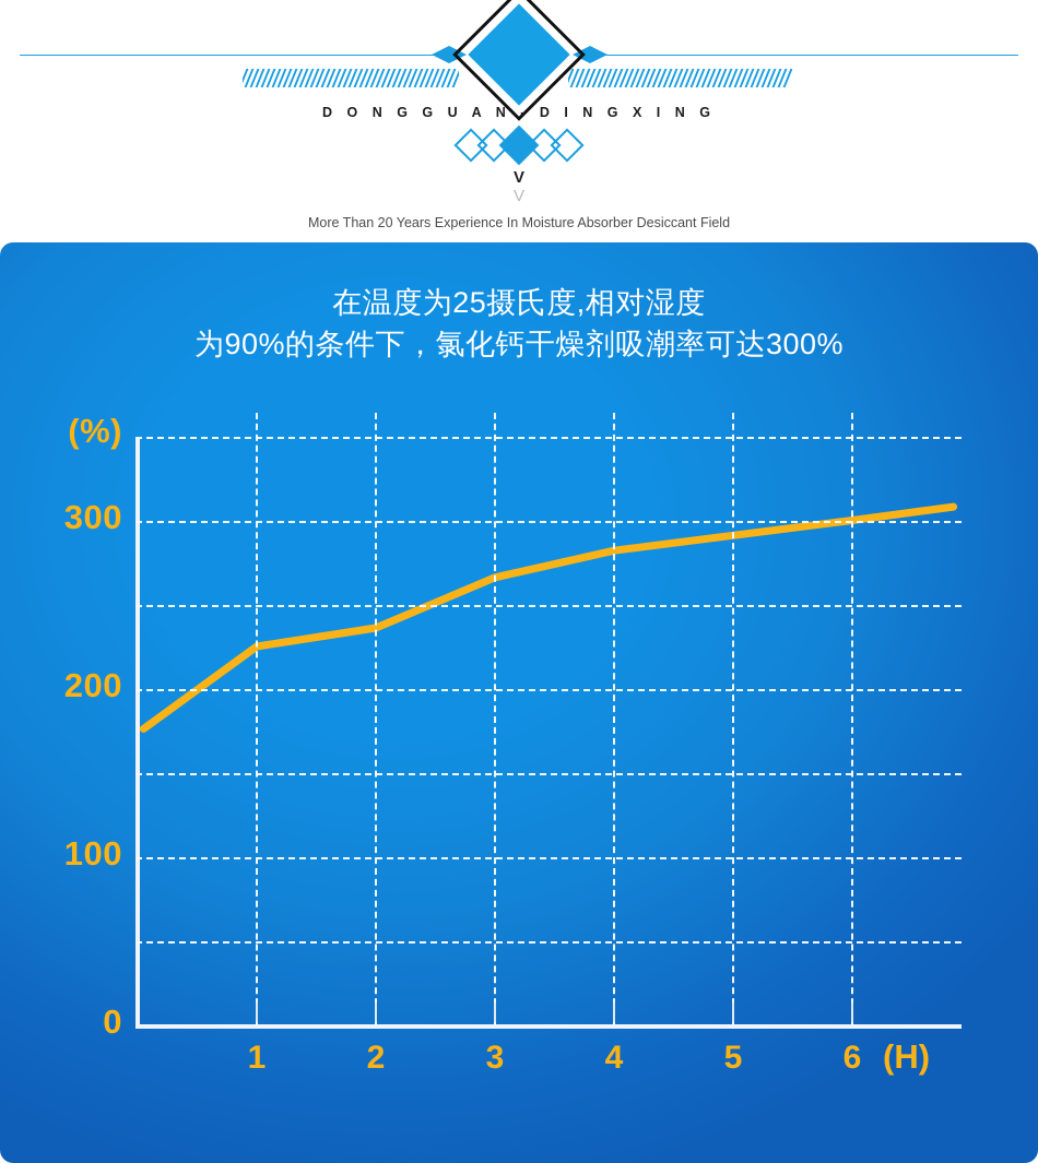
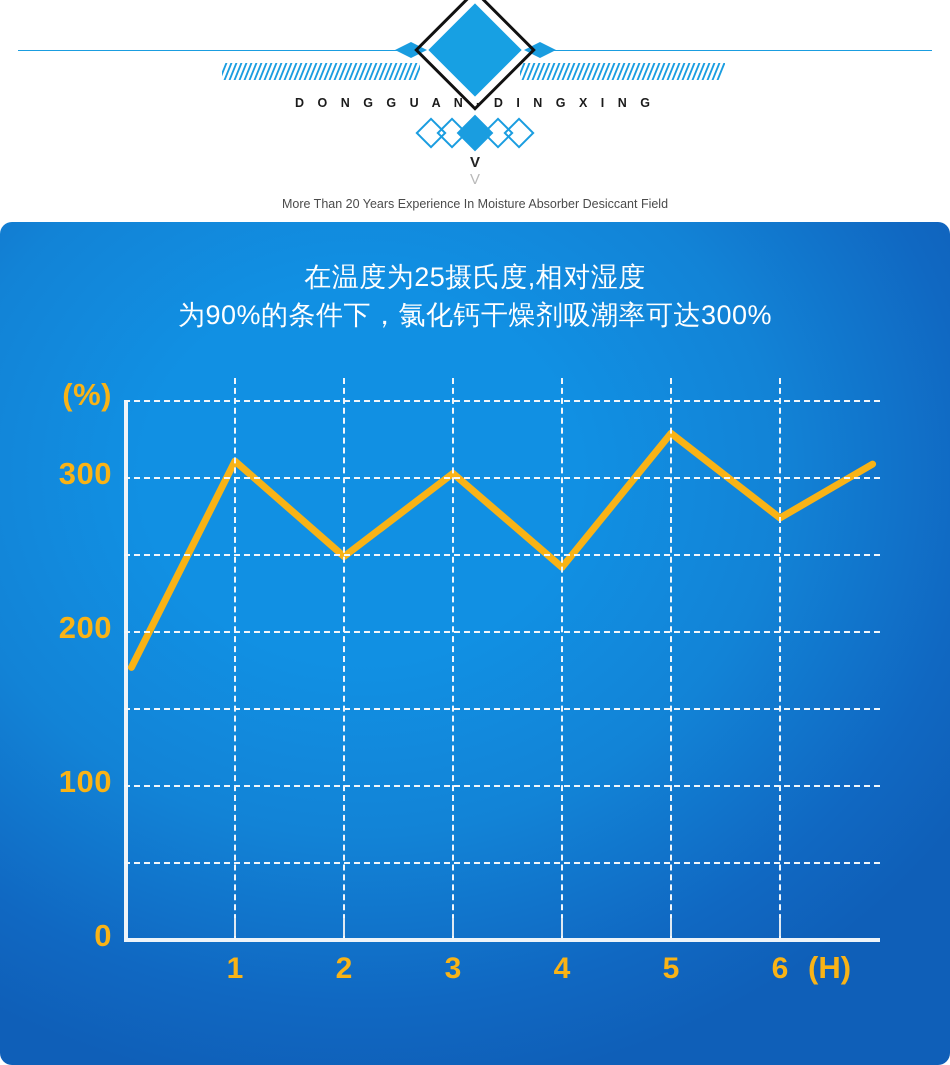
1: 226 -> 311
2: 237 -> 249
3: 267 -> 303
4: 283 -> 242
5: 292 -> 329
6: 301 -> 274
